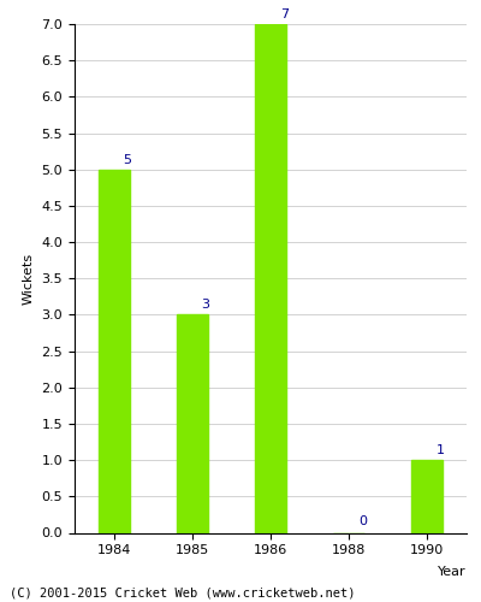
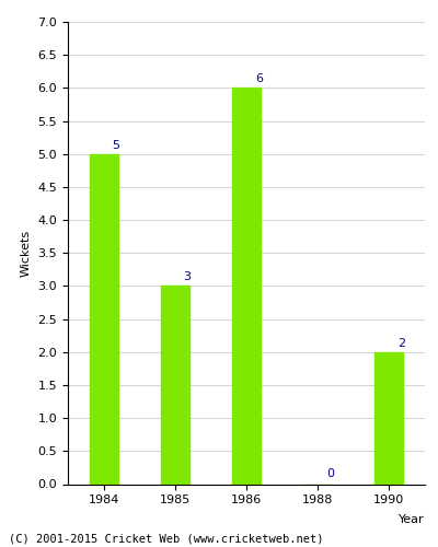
1986: 7 -> 6
1990: 1 -> 2
